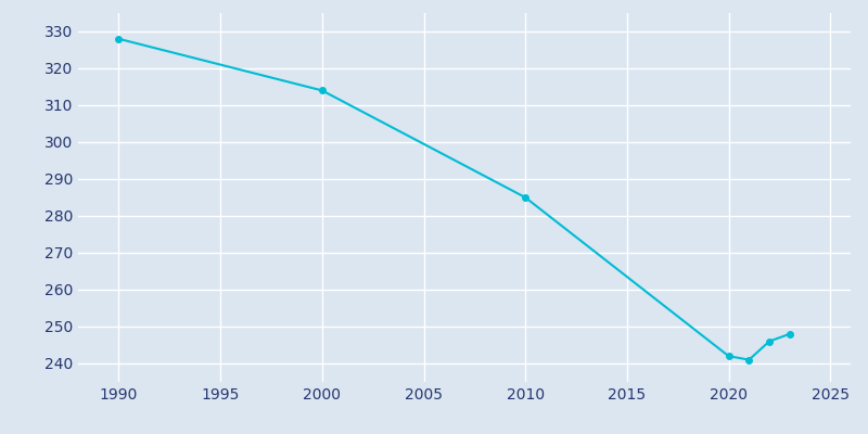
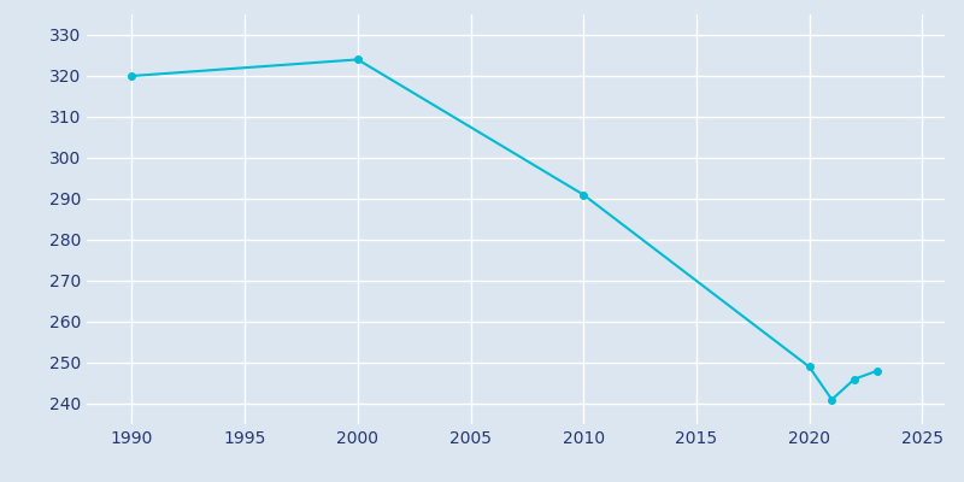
1990: 328 -> 320
2000: 314 -> 324
2010: 285 -> 291
2020: 242 -> 249
